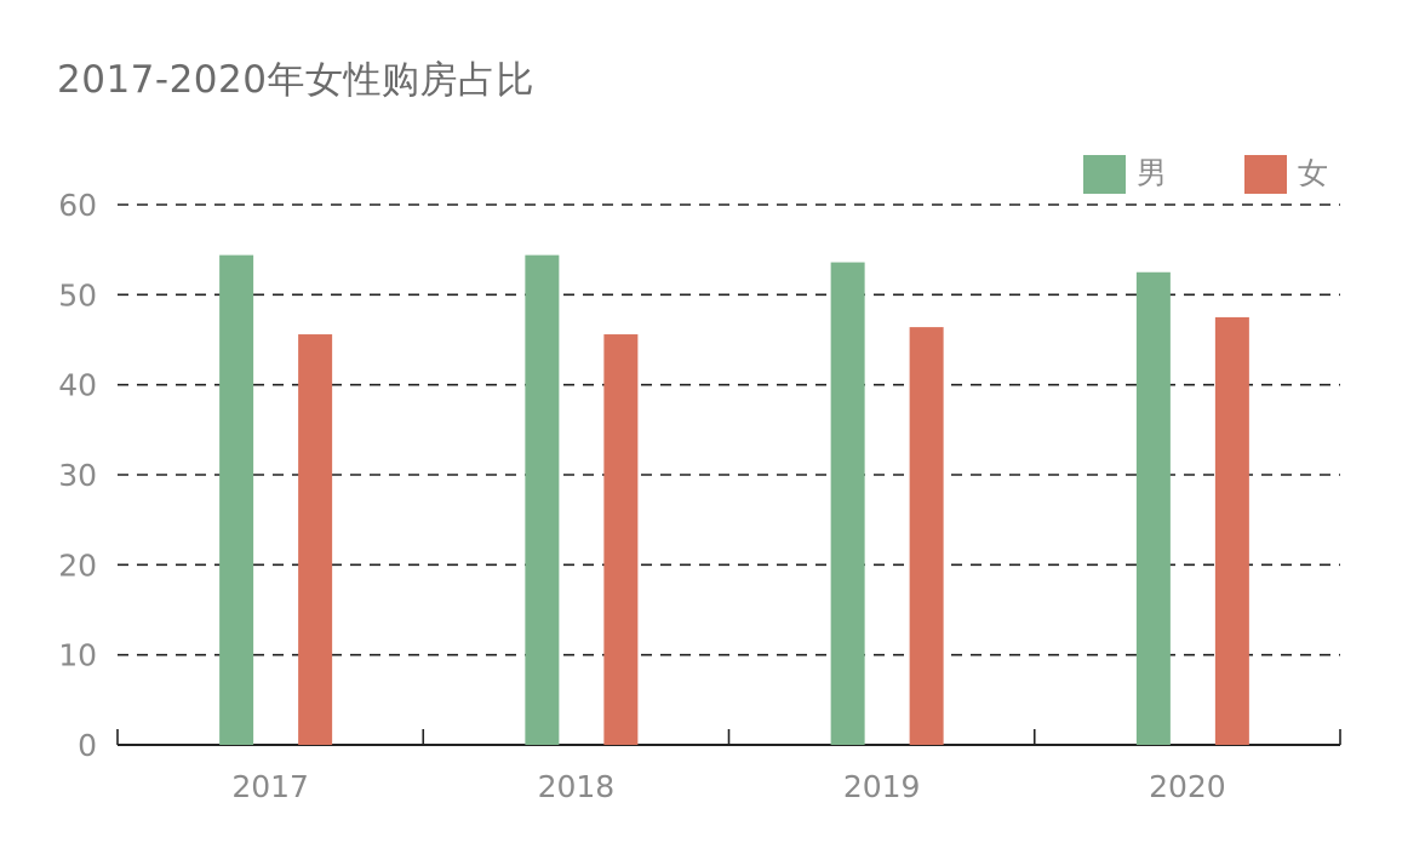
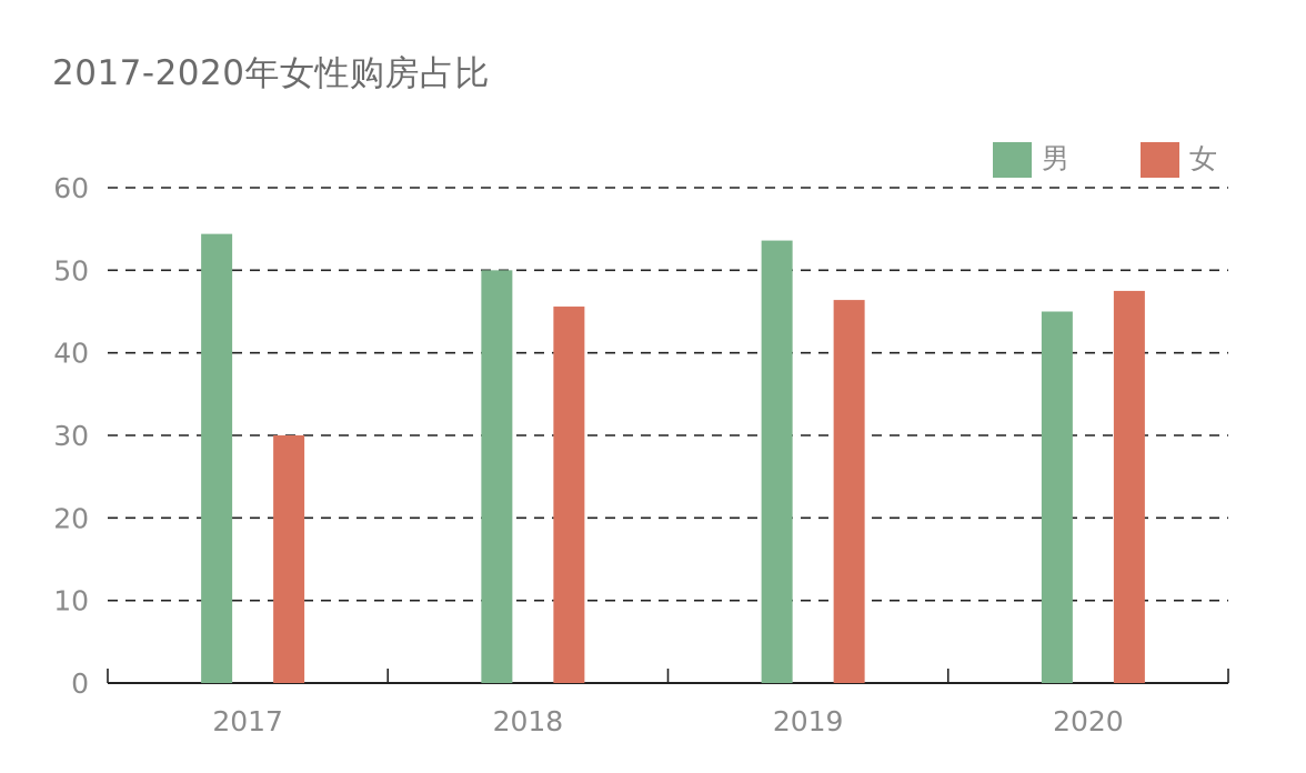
女/2017: 46 -> 30
男/2018: 54 -> 50
男/2020: 52 -> 45
